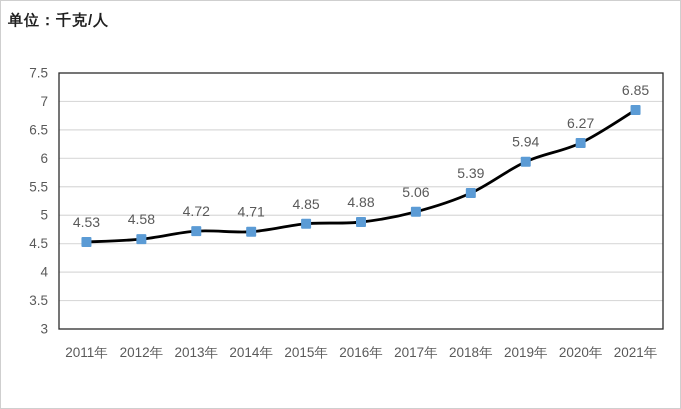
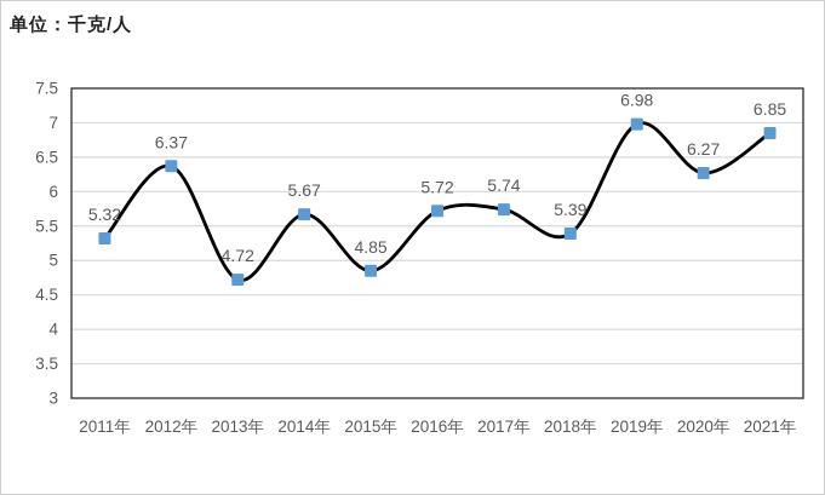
2011年: 4.53 -> 5.32
2012年: 4.58 -> 6.37
2014年: 4.71 -> 5.67
2016年: 4.88 -> 5.72
2017年: 5.06 -> 5.74
2019年: 5.94 -> 6.98
